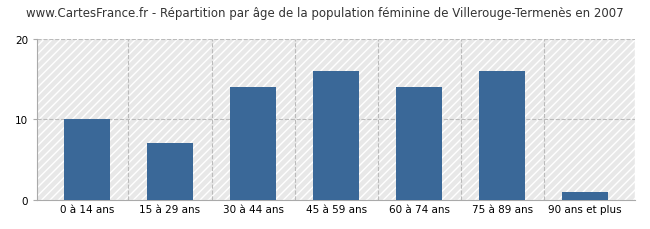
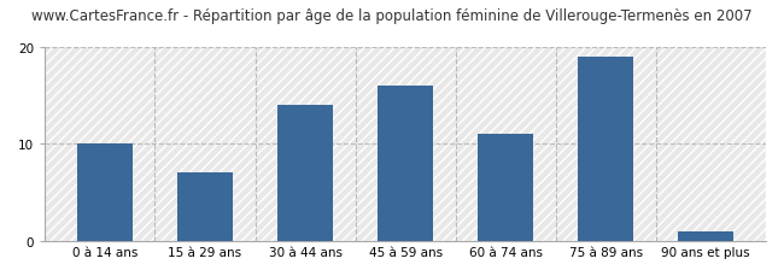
60 à 74 ans: 14 -> 11
75 à 89 ans: 16 -> 19
